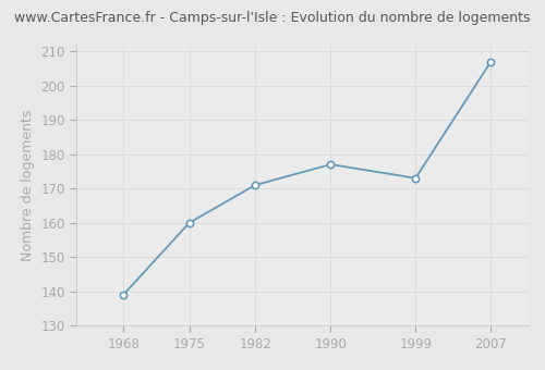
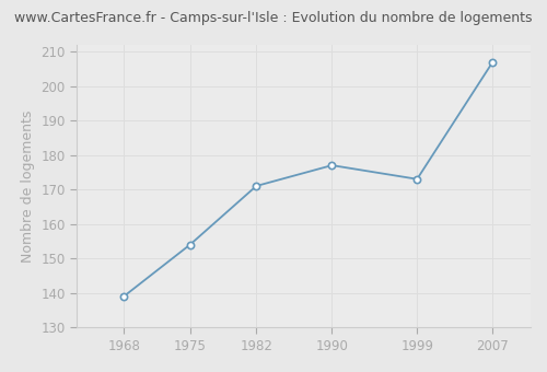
1975: 160 -> 154
